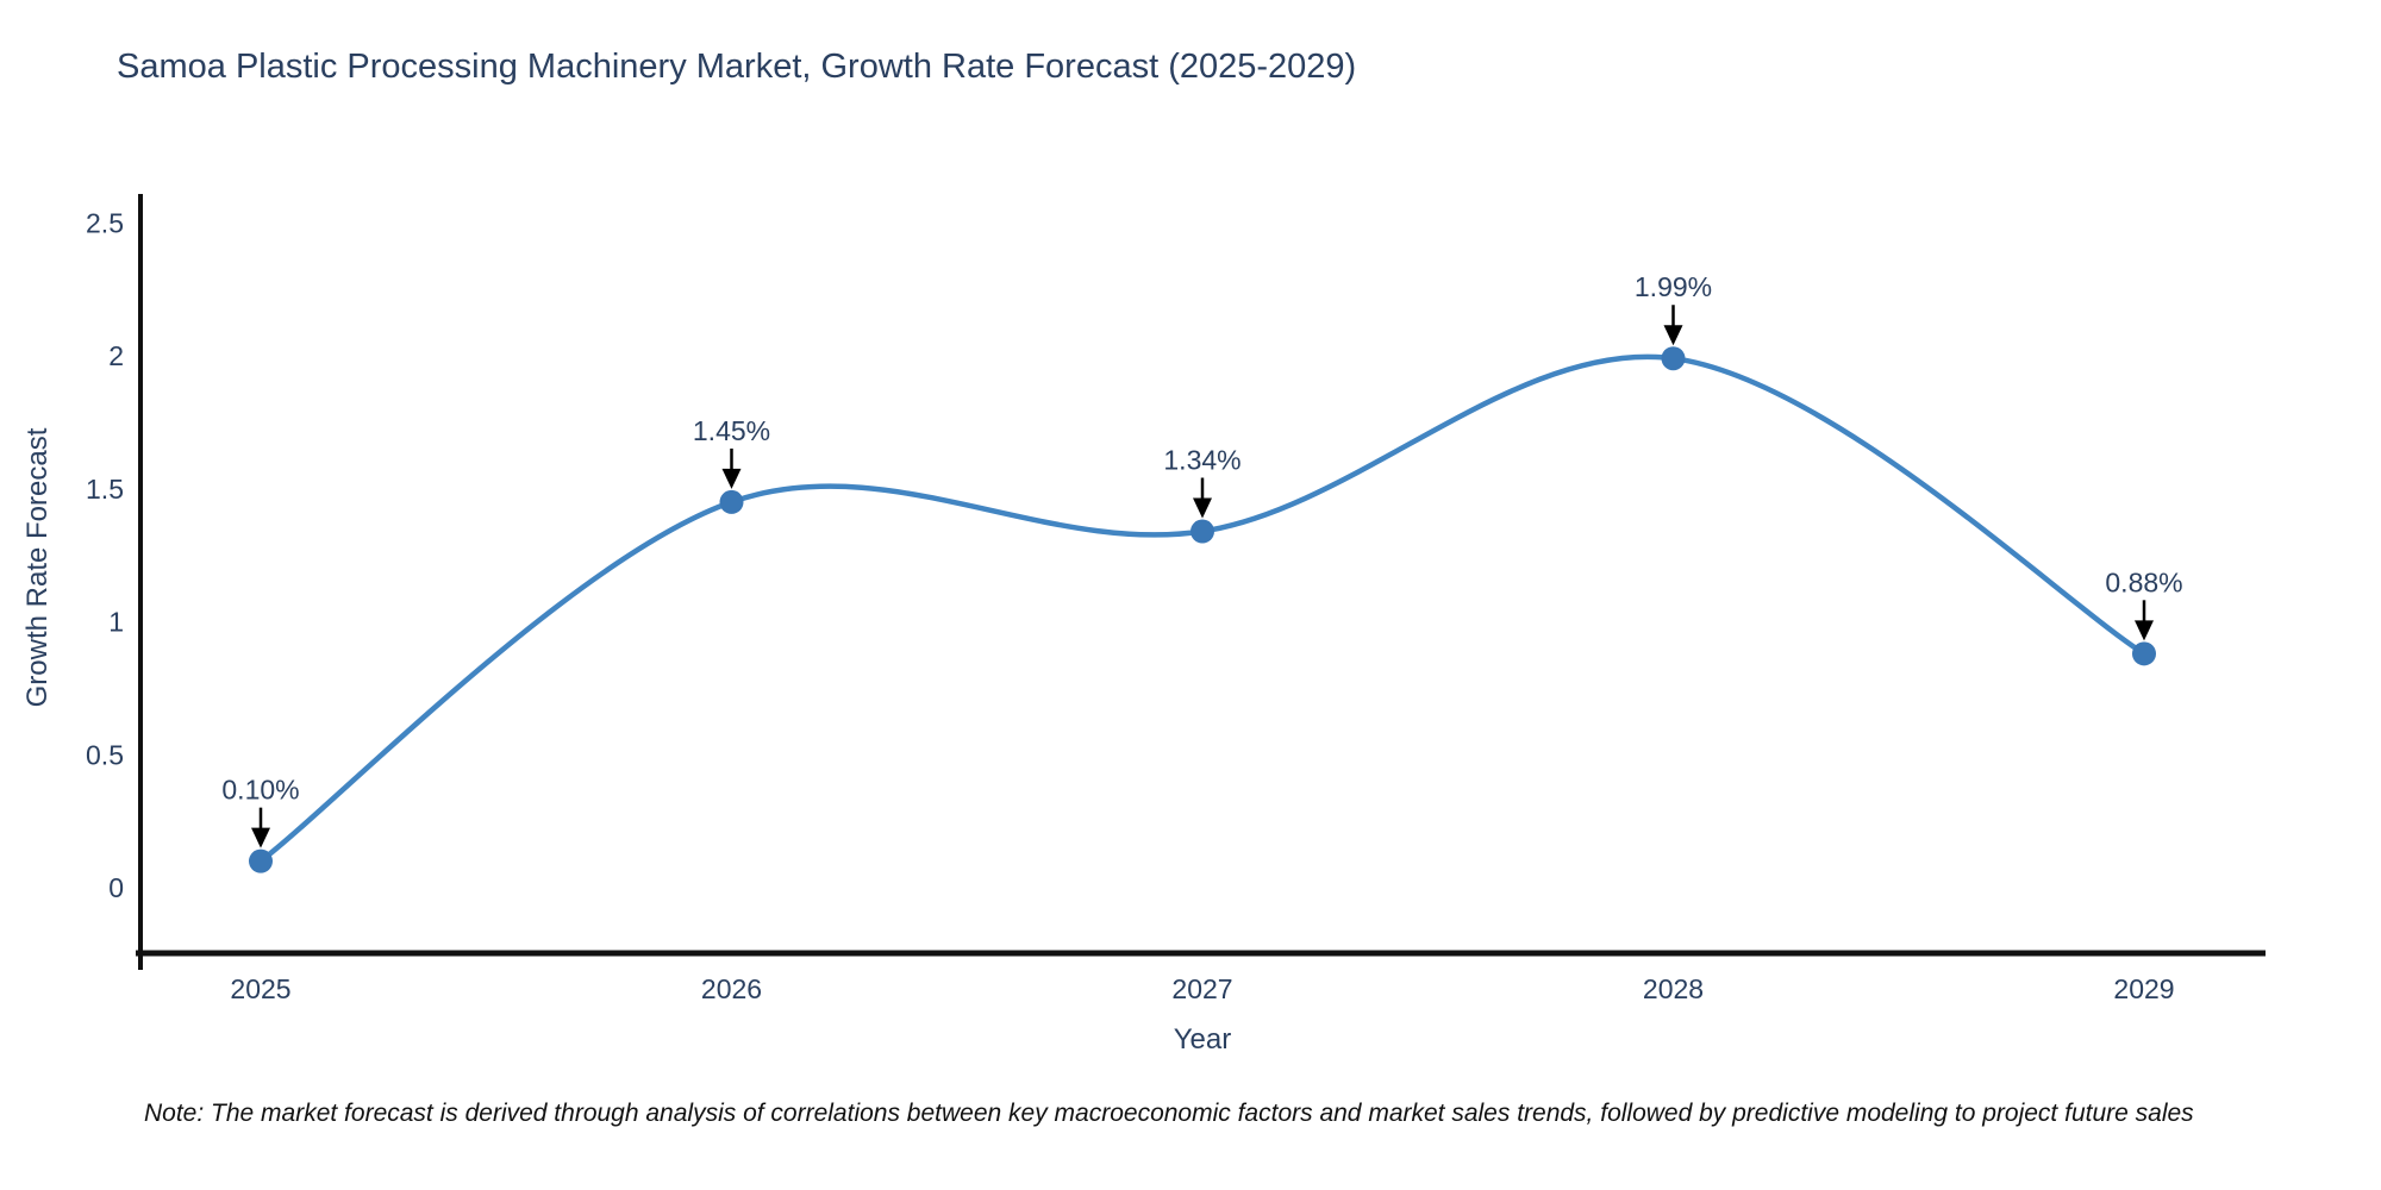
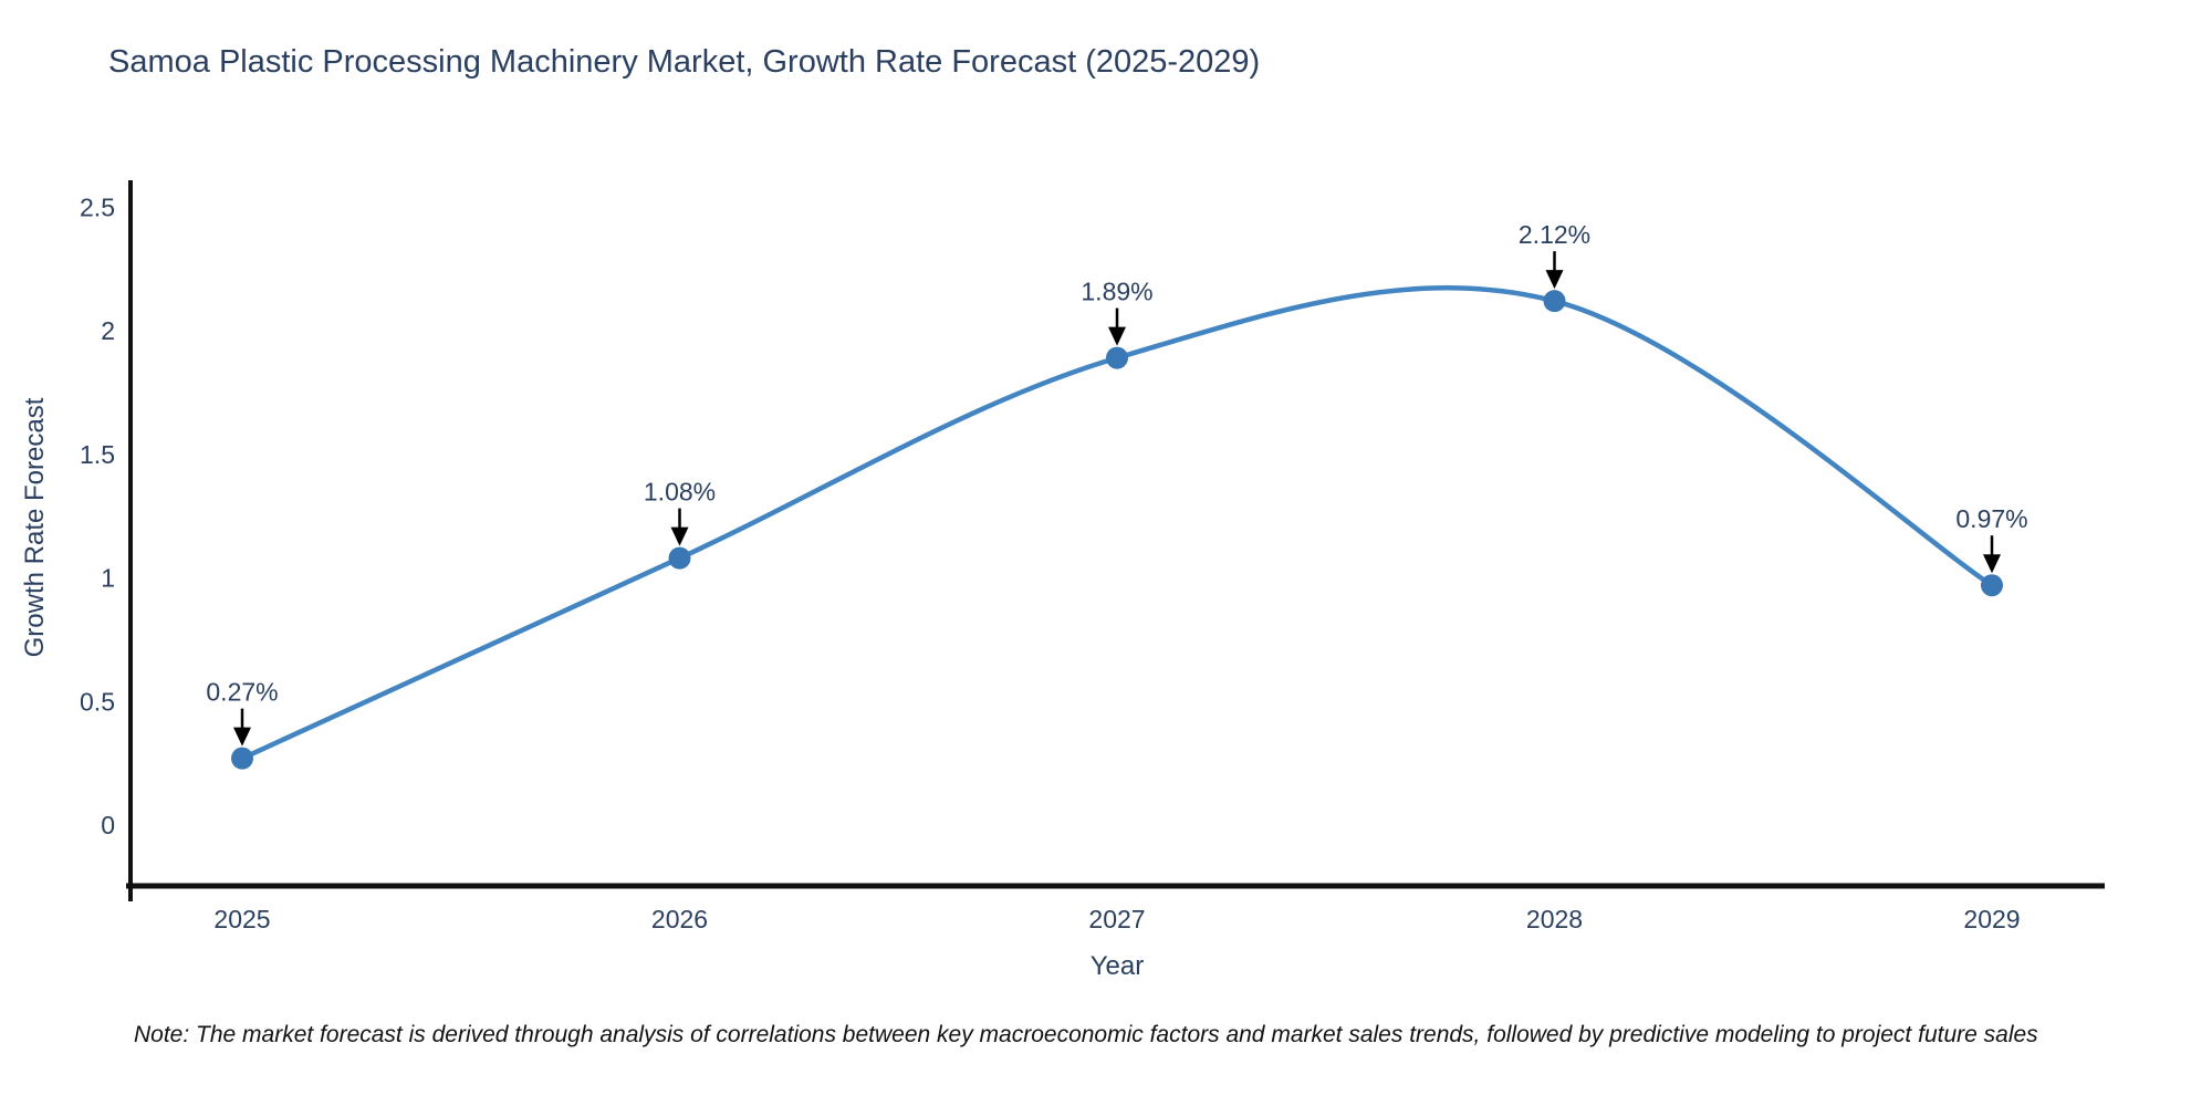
2025: 0.10% -> 0.27%
2026: 1.45% -> 1.08%
2027: 1.34% -> 1.89%
2028: 1.99% -> 2.12%
2029: 0.88% -> 0.97%
